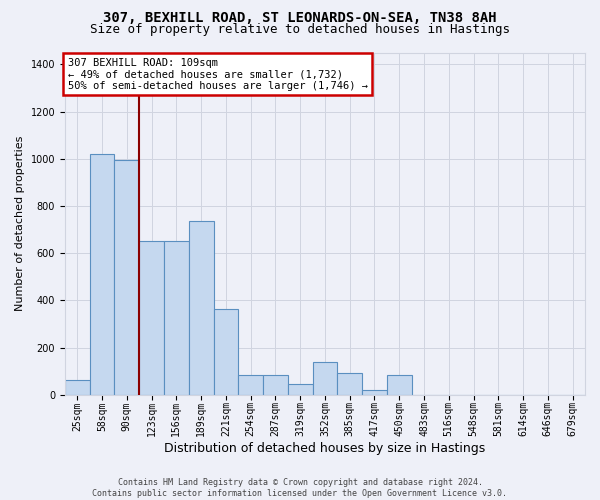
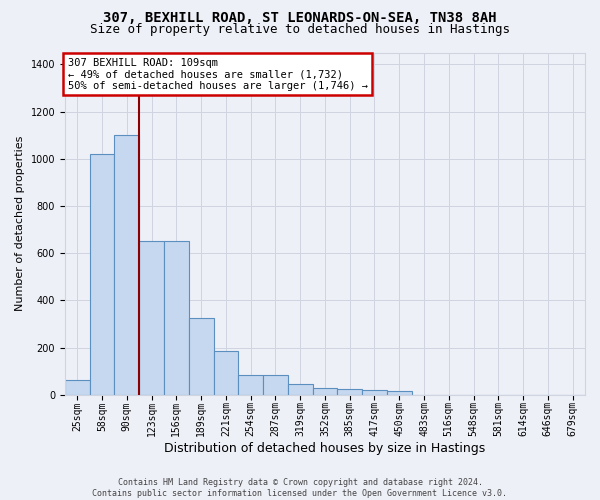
90sqm: 995 -> 1100
189sqm: 735 -> 325
221sqm: 365 -> 185
352sqm: 140 -> 28
385sqm: 95 -> 25
450sqm: 85 -> 15
